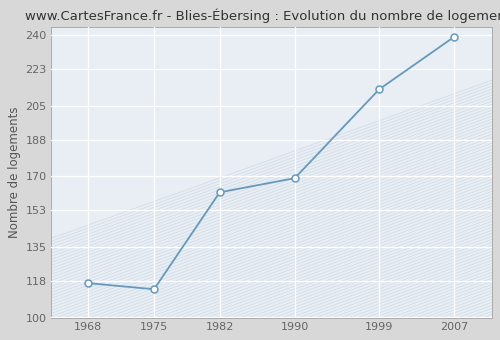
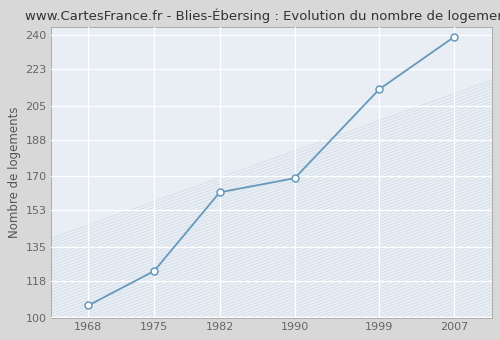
1968: 117 -> 106
1975: 114 -> 123
